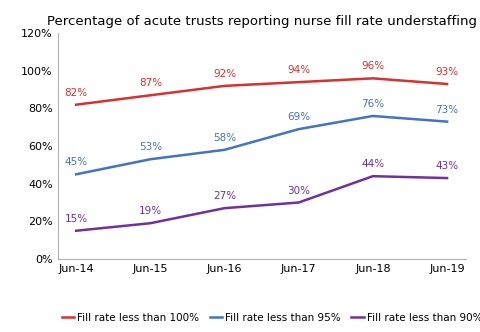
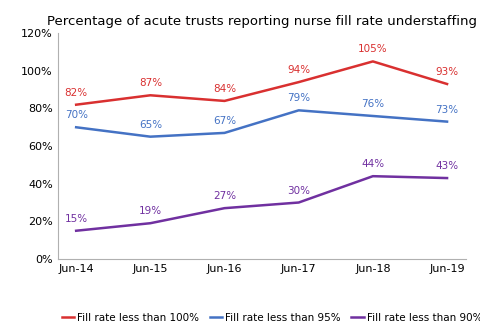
Fill rate less than 95%/Jun-14: 45% -> 70%
Fill rate less than 95%/Jun-15: 53% -> 65%
Fill rate less than 100%/Jun-16: 92% -> 84%
Fill rate less than 95%/Jun-16: 58% -> 67%
Fill rate less than 95%/Jun-17: 69% -> 79%
Fill rate less than 100%/Jun-18: 96% -> 105%
